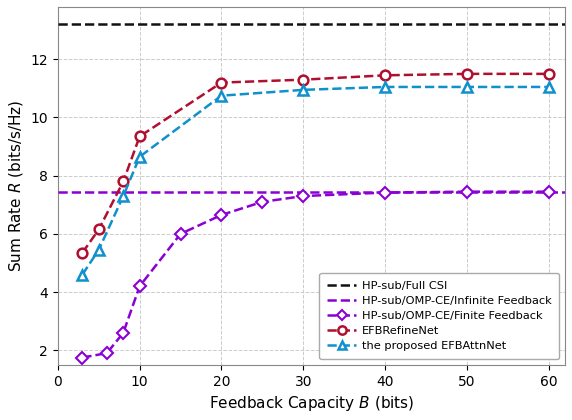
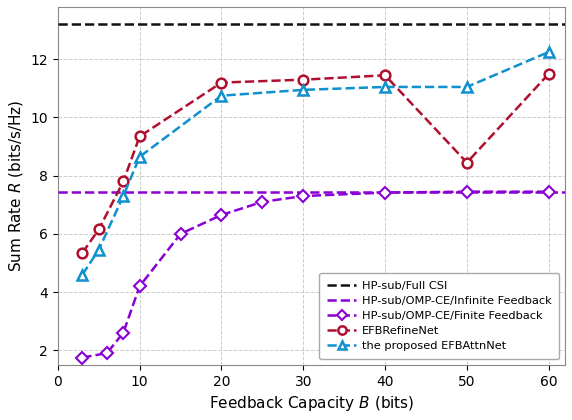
EFBRefineNet/50: 11.50 -> 8.45
the proposed EFBAttnNet/60: 11.05 -> 12.25
